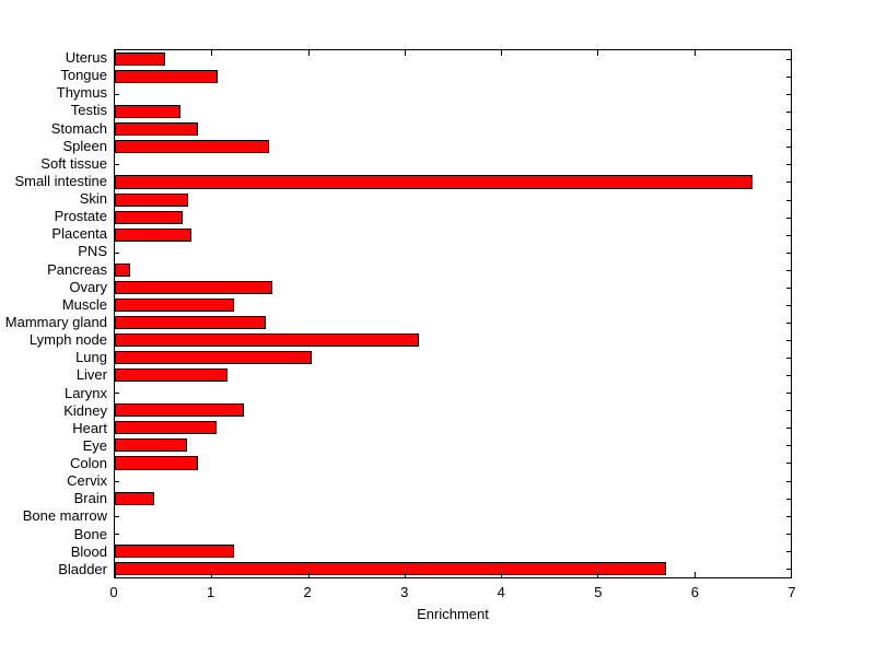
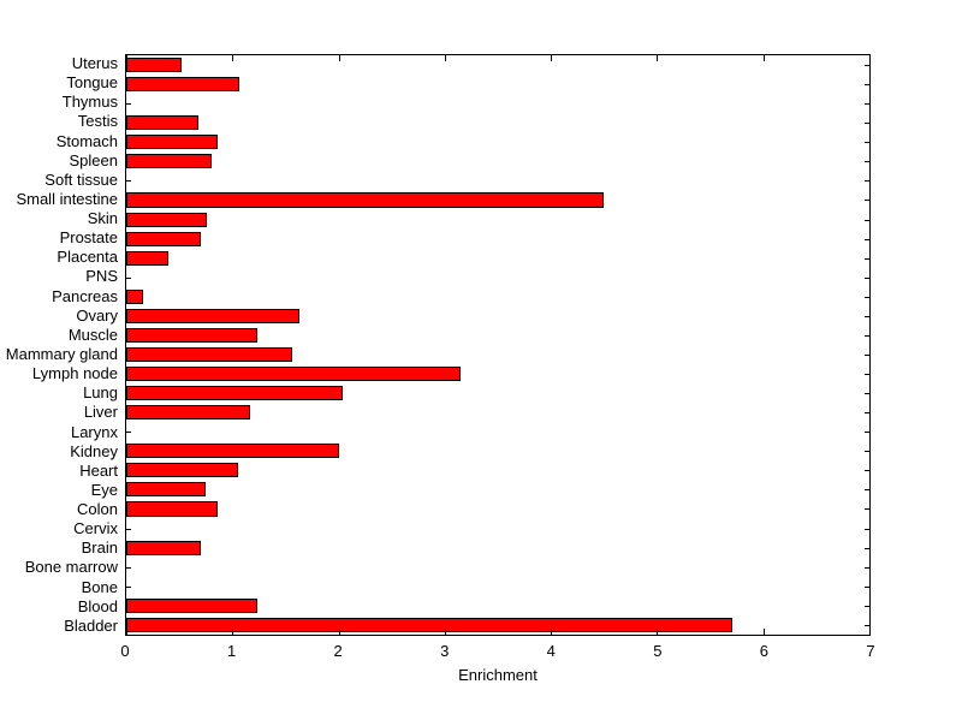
Spleen: 1.6 -> 0.8
Small intestine: 6.6 -> 4.5
Placenta: 0.8 -> 0.4
Kidney: 1.3 -> 2.0
Brain: 0.4 -> 0.7
